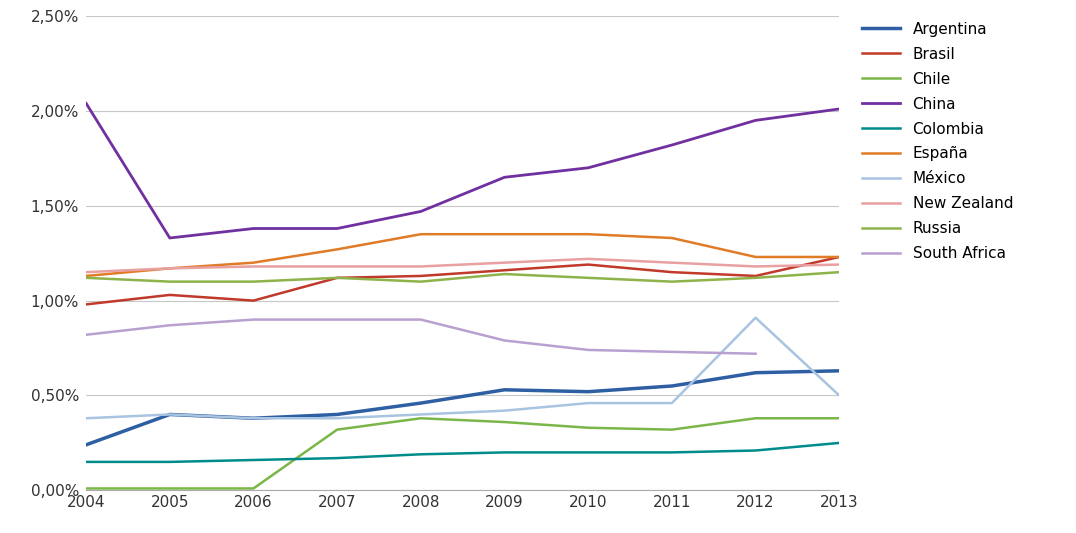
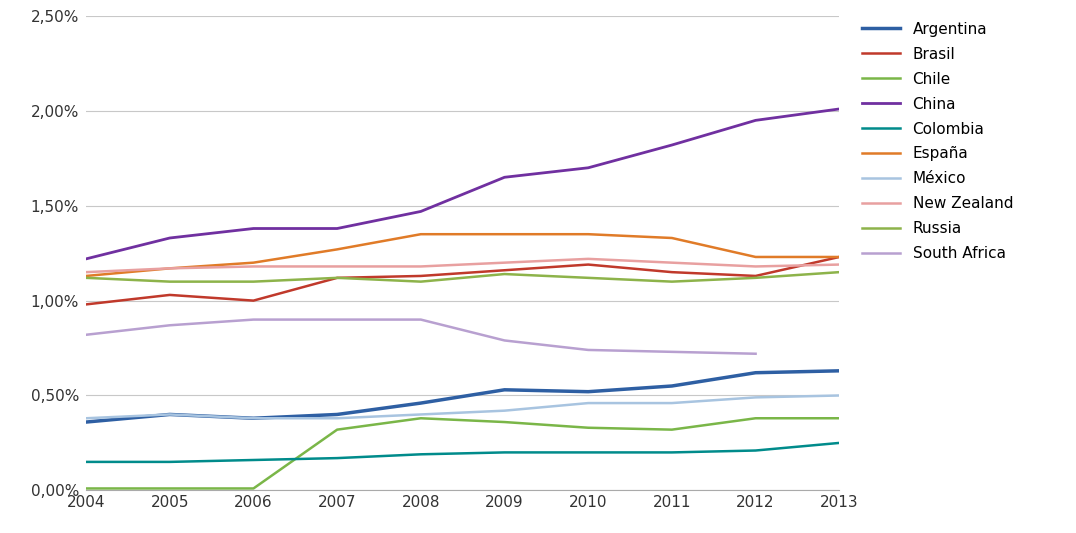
Argentina/2004: 0,24% -> 0,36%
China/2004: 2,04% -> 1,22%
México/2012: 0,91% -> 0,49%
